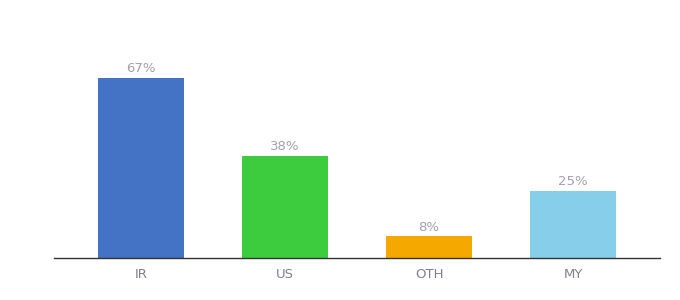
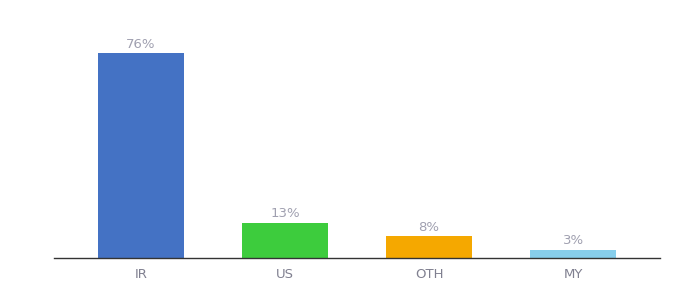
IR: 67% -> 76%
US: 38% -> 13%
MY: 25% -> 3%
